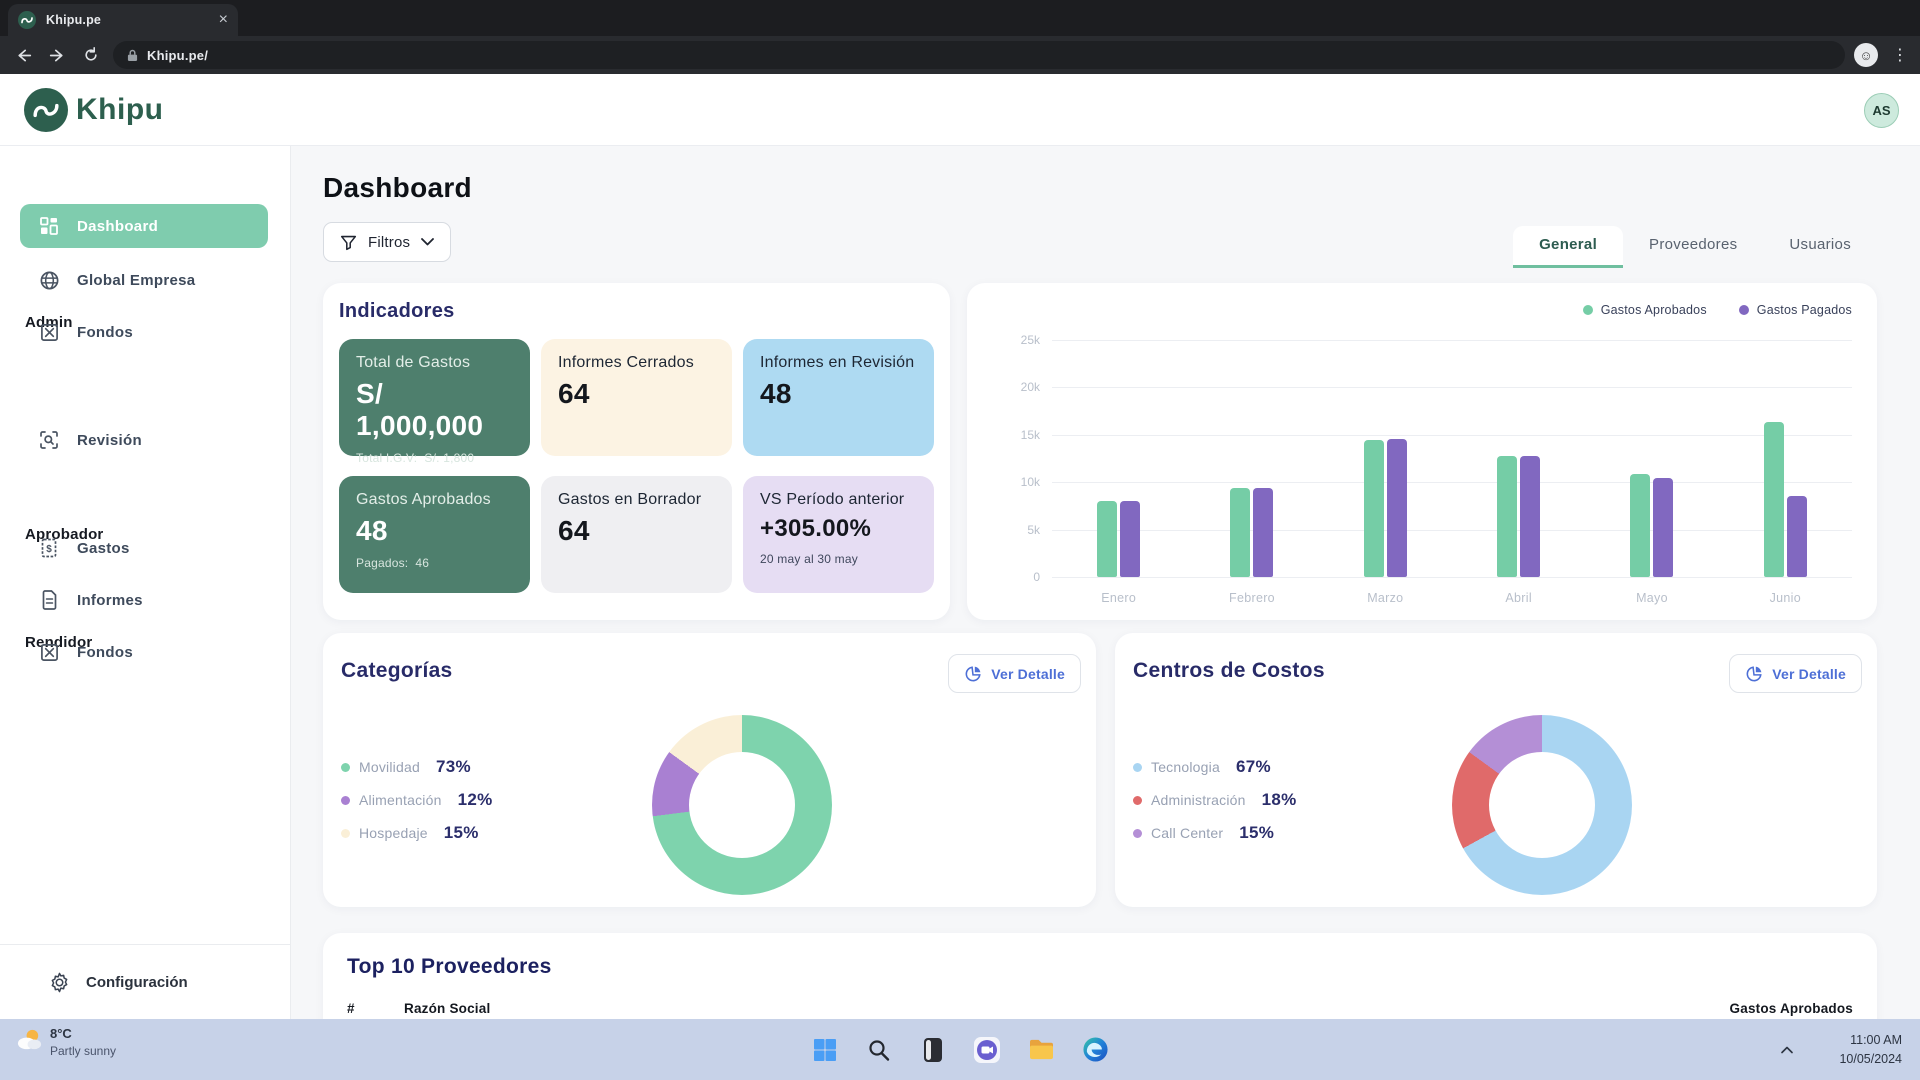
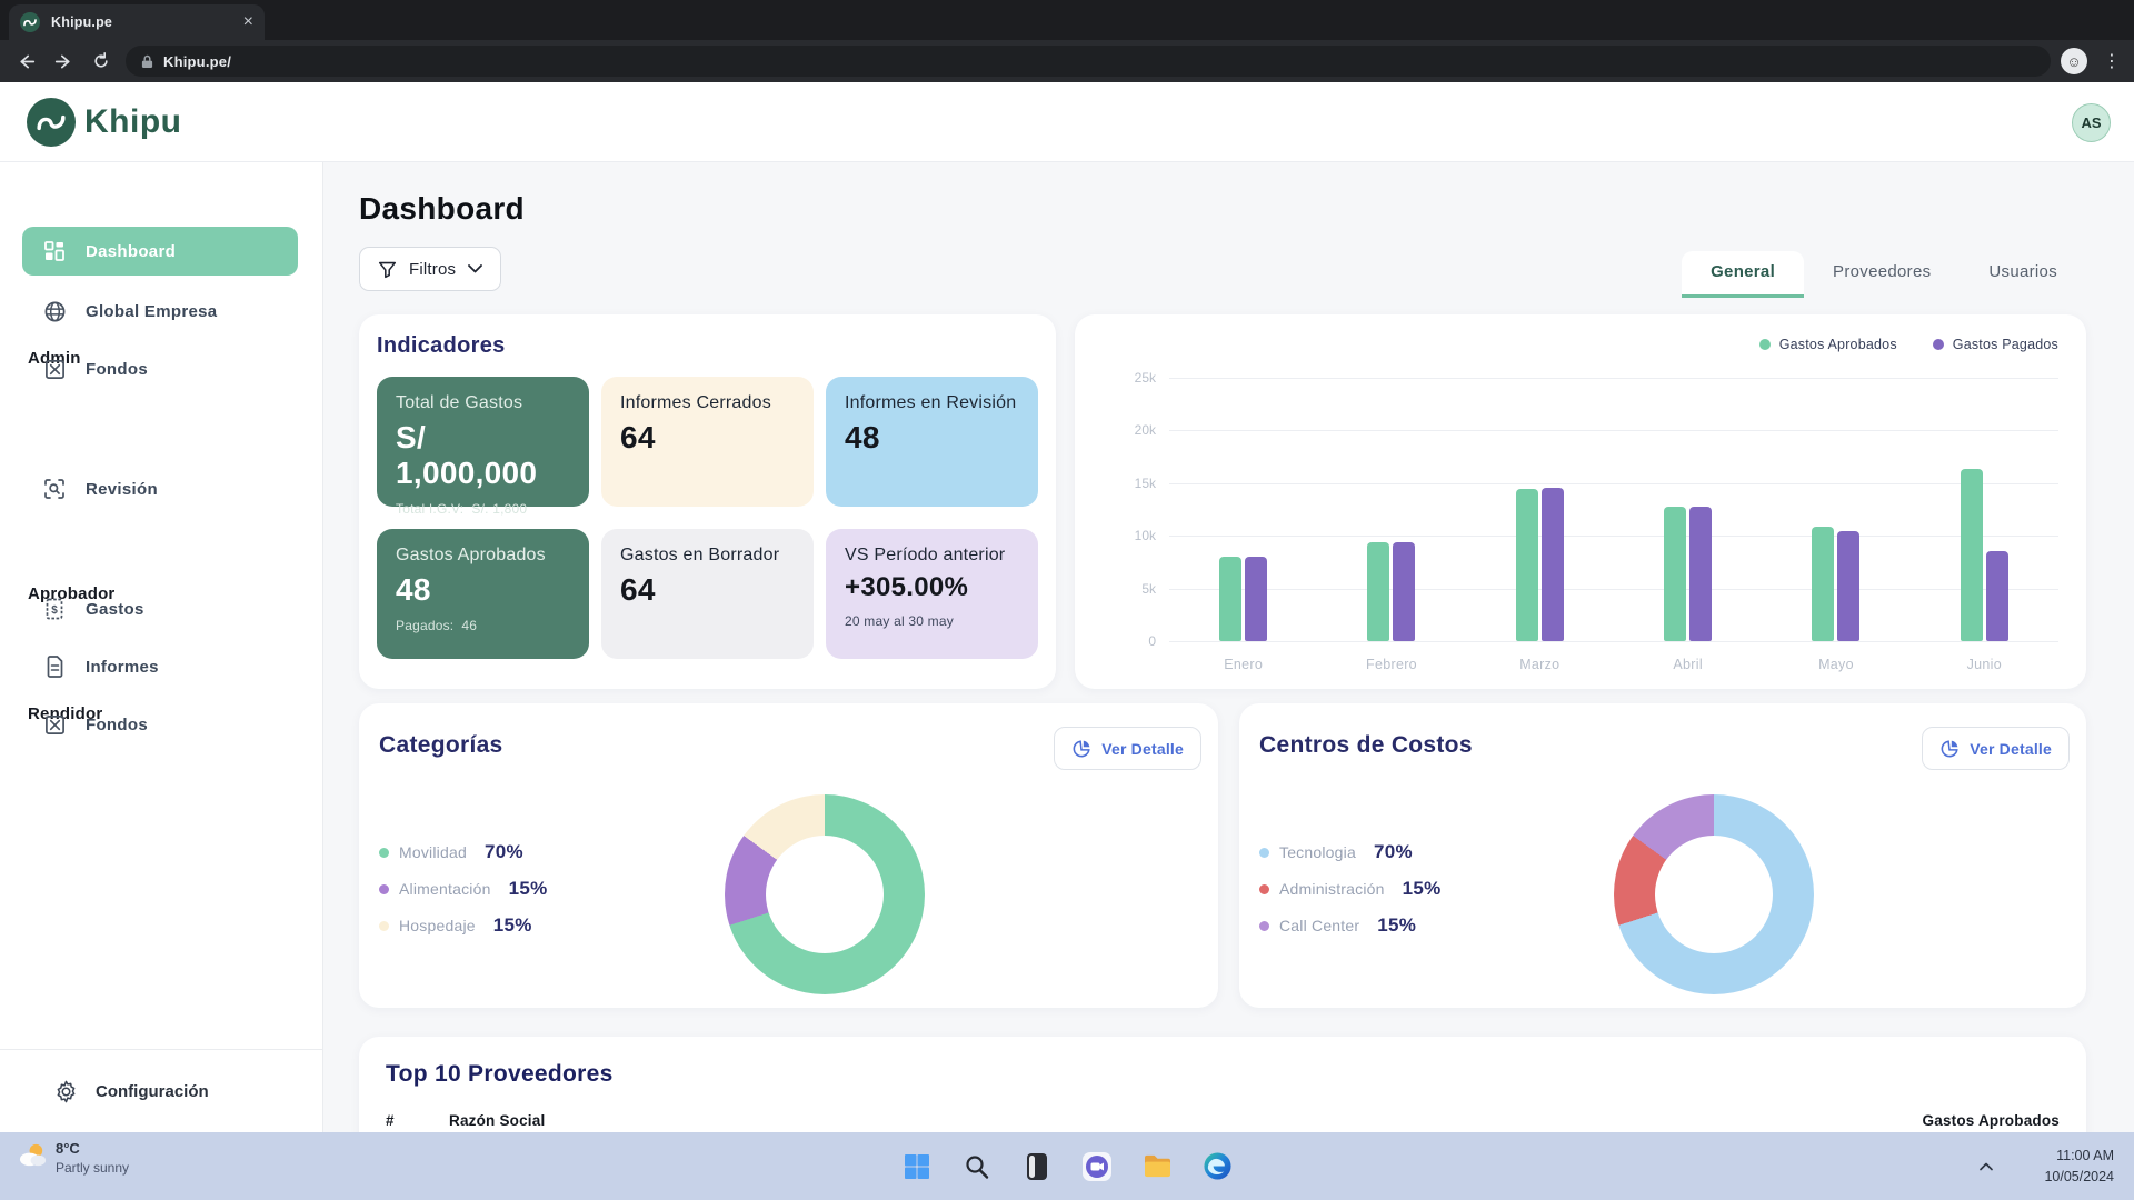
Categorías/Movilidad: 73% -> 70%
Categorías/Alimentación: 12% -> 15%
Centros de Costos/Tecnologia: 67% -> 70%
Centros de Costos/Administración: 18% -> 15%
